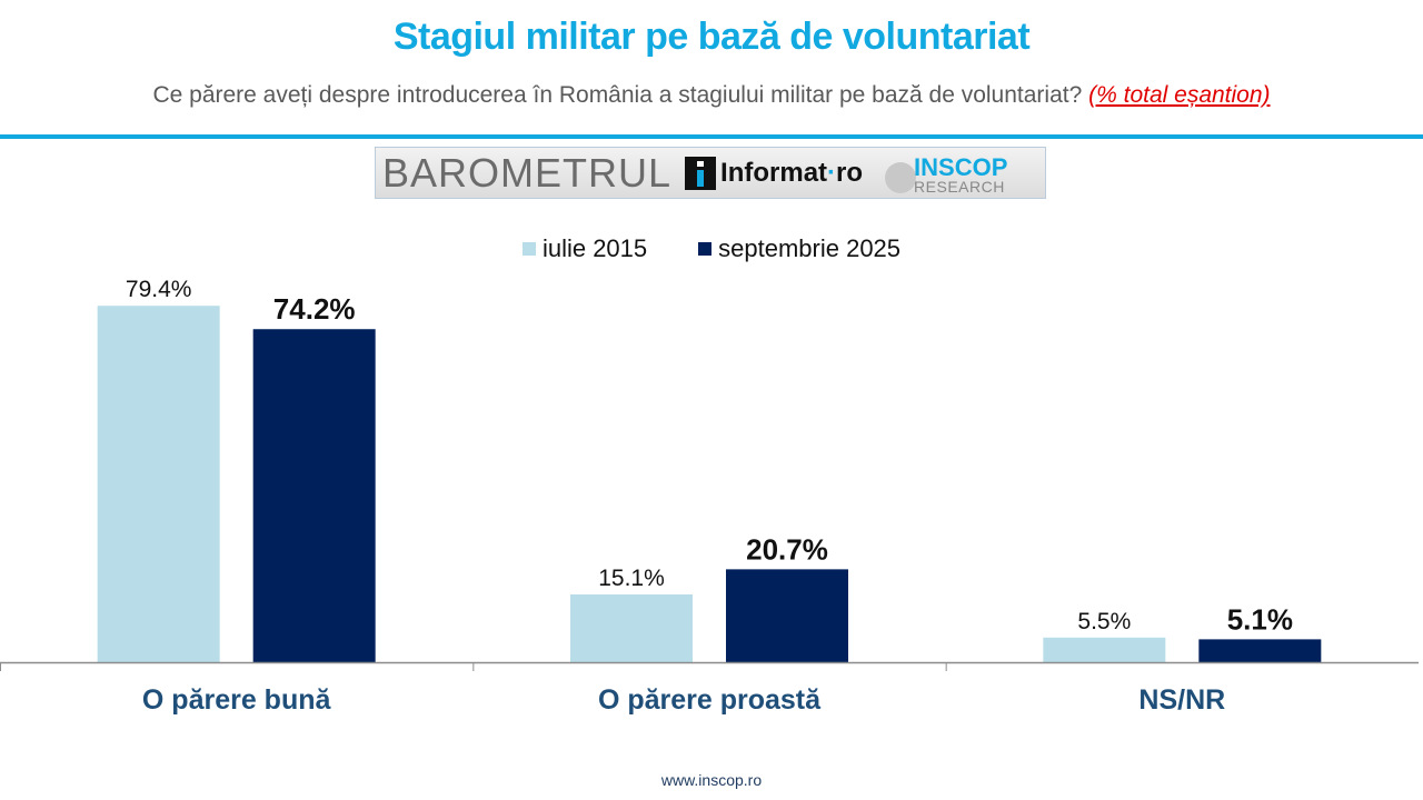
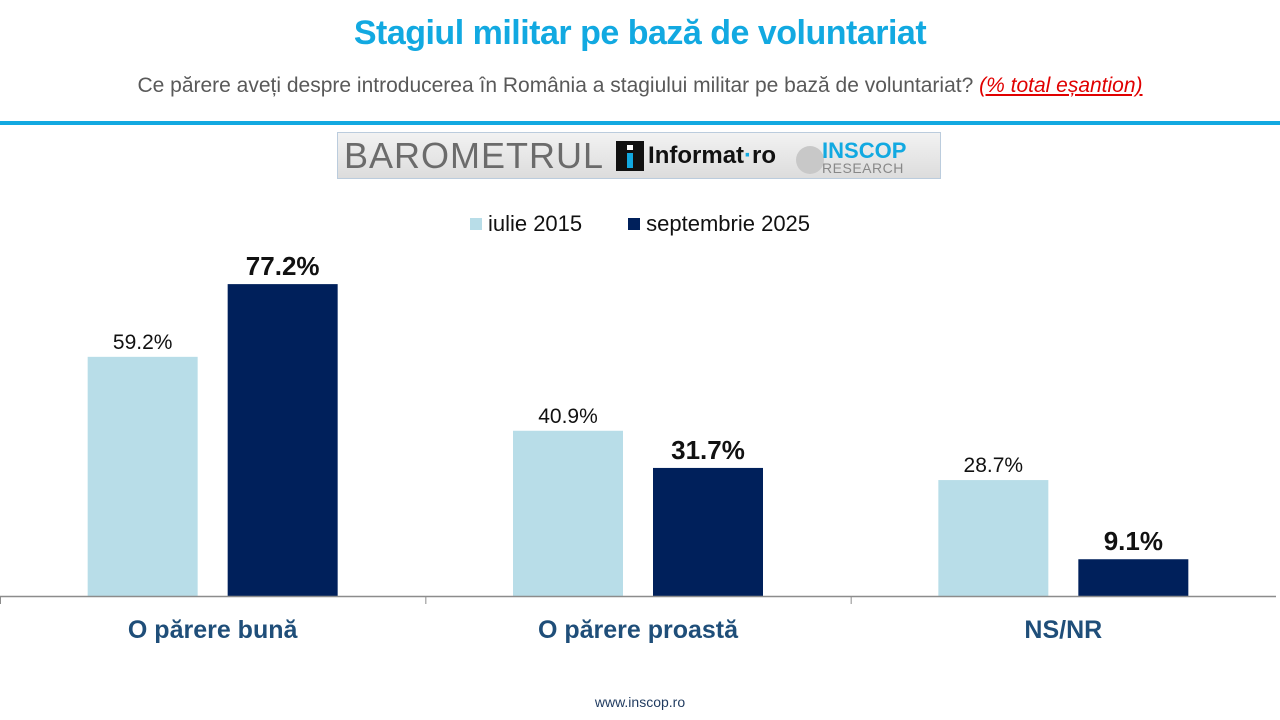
iulie 2015/O părere bună: 79.4% -> 59.2%
septembrie 2025/O părere bună: 74.2% -> 77.2%
iulie 2015/O părere proastă: 15.1% -> 40.9%
septembrie 2025/O părere proastă: 20.7% -> 31.7%
iulie 2015/NS/NR: 5.5% -> 28.7%
septembrie 2025/NS/NR: 5.1% -> 9.1%
